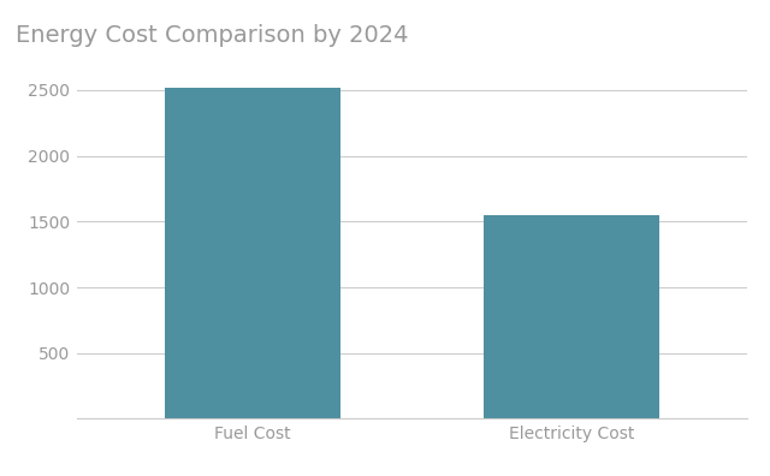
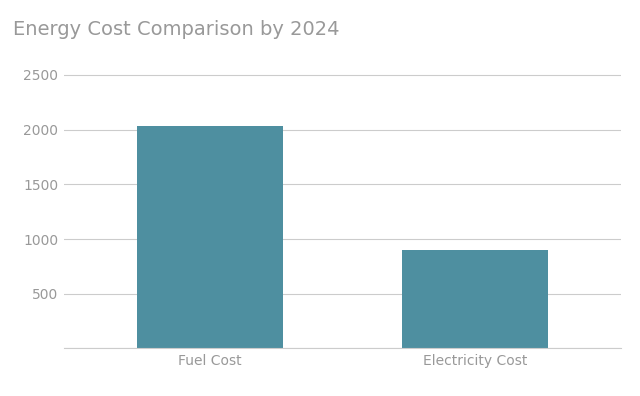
Fuel Cost: 2520 -> 2030
Electricity Cost: 1550 -> 900
